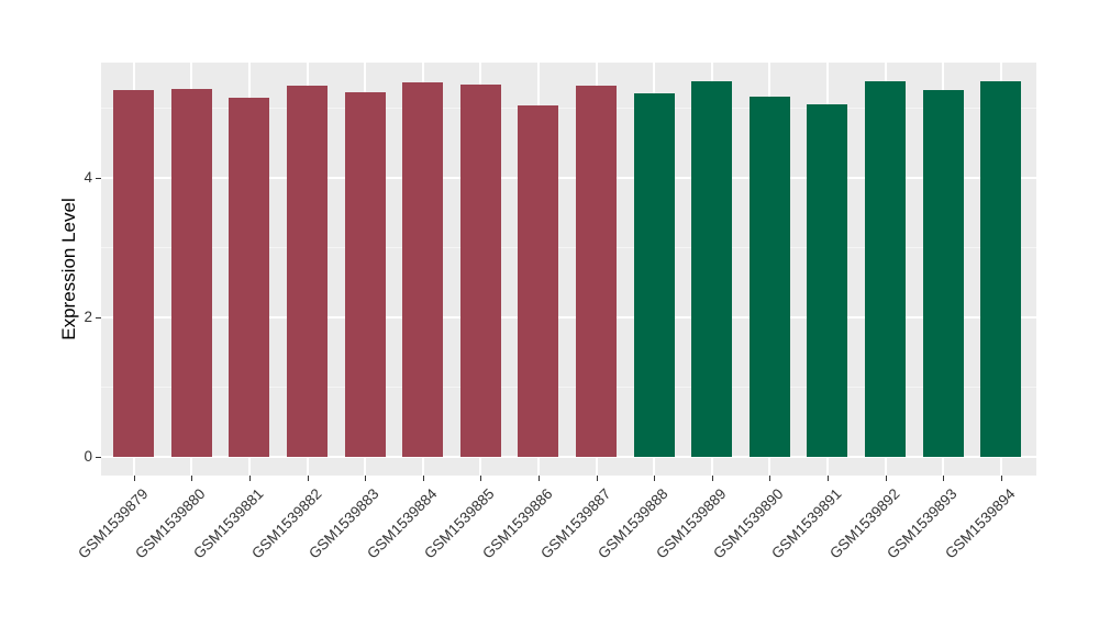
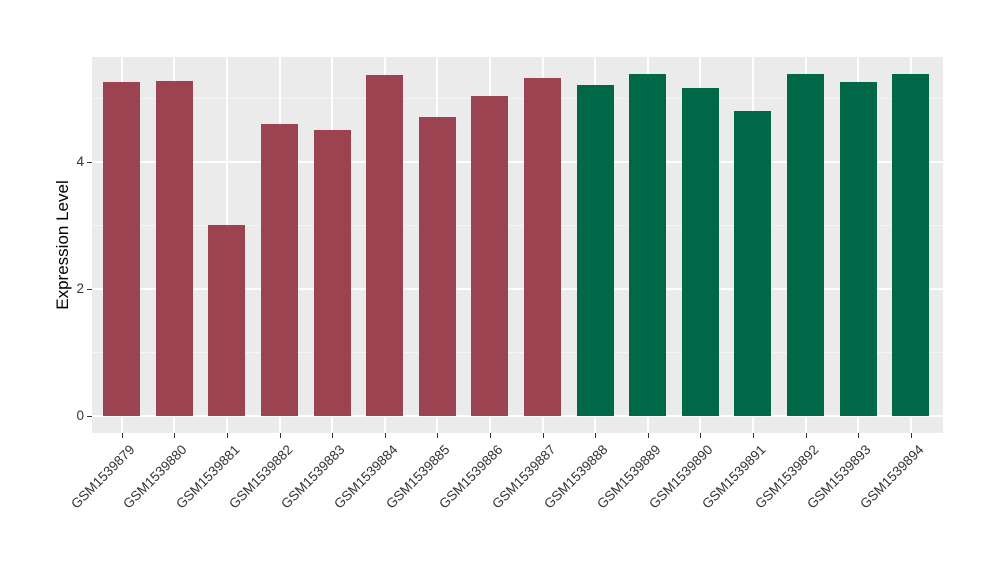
GSM1539881: 5.2 -> 3.0
GSM1539882: 5.3 -> 4.6
GSM1539883: 5.2 -> 4.5
GSM1539885: 5.3 -> 4.7
GSM1539891: 5.0 -> 4.8
